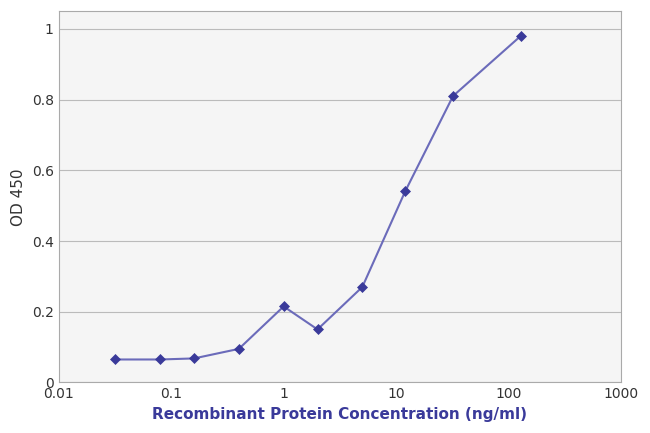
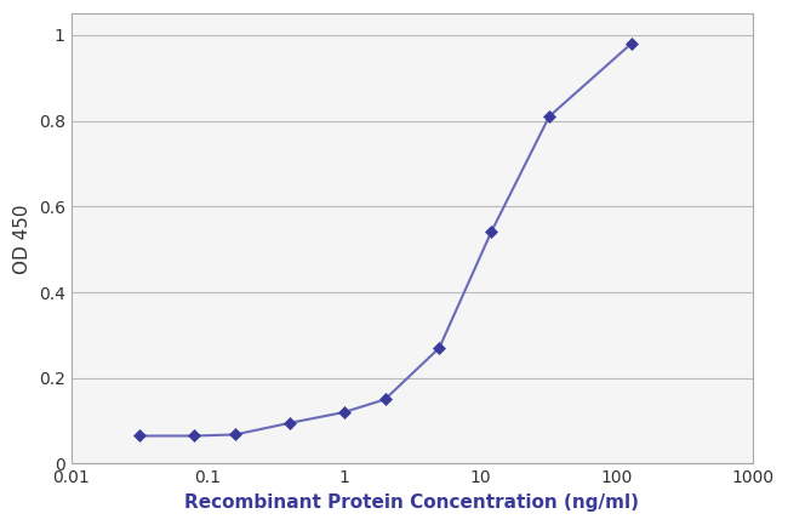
1: 0.215 -> 0.120
